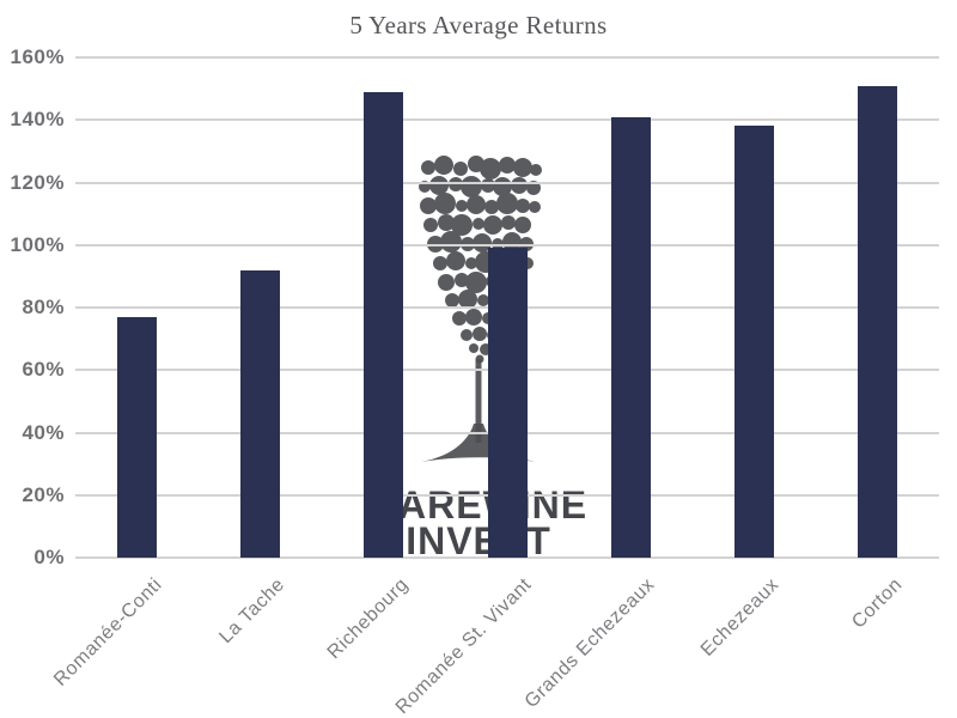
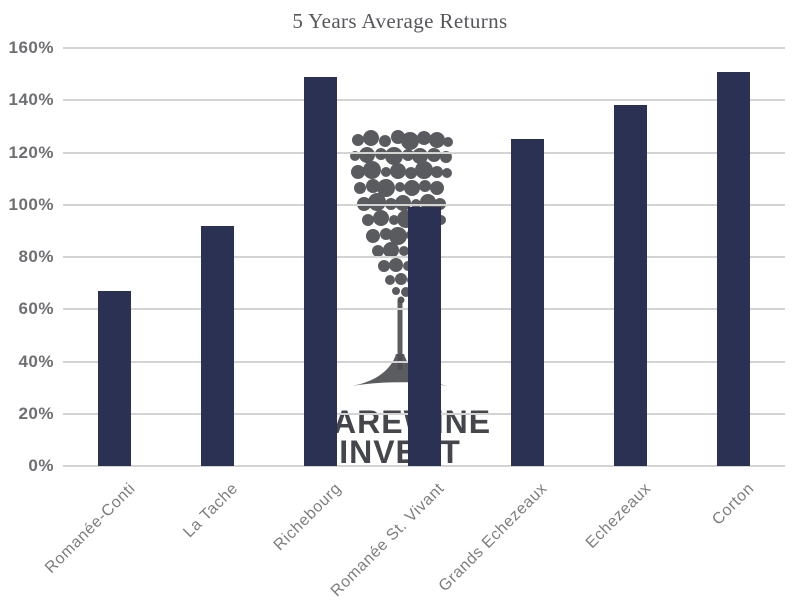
Romanée-Conti: 77% -> 67%
Grands Echezeaux: 141% -> 125%
